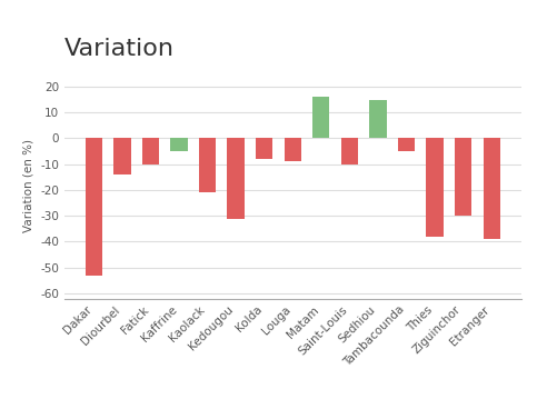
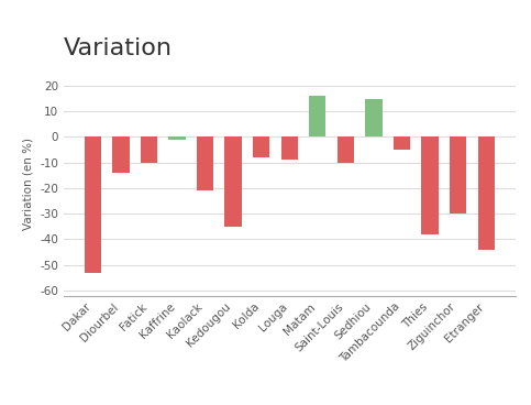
Kaffrine: -5 -> -1
Kedougou: -31 -> -35
Etranger: -39 -> -44
